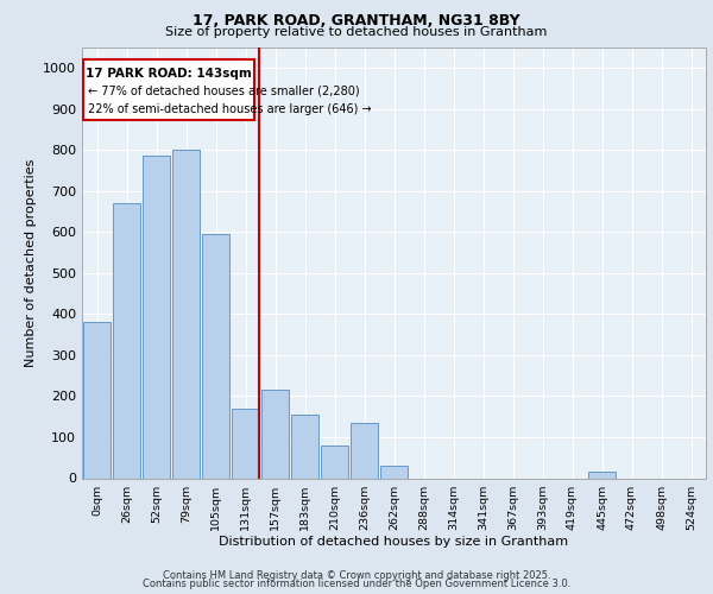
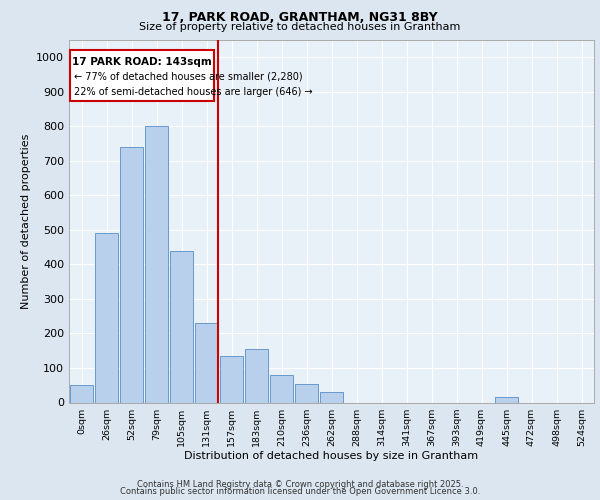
0sqm: 380 -> 50
26sqm: 670 -> 490
52sqm: 785 -> 740
105sqm: 595 -> 440
131sqm: 170 -> 230
157sqm: 215 -> 135
236sqm: 135 -> 55
